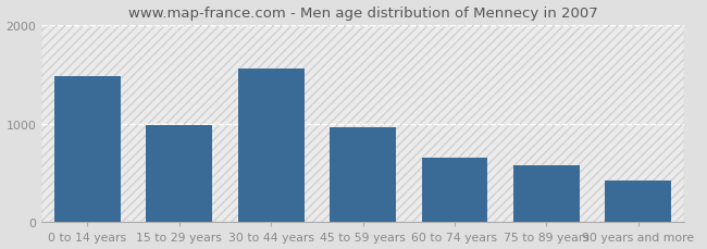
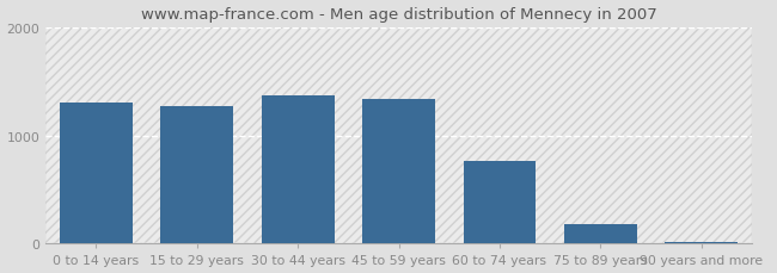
0 to 14 years: 1480 -> 1310
15 to 29 years: 980 -> 1270
30 to 44 years: 1560 -> 1370
45 to 59 years: 960 -> 1340
60 to 74 years: 660 -> 760
75 to 89 years: 580 -> 180
90 years and more: 420 -> 20
